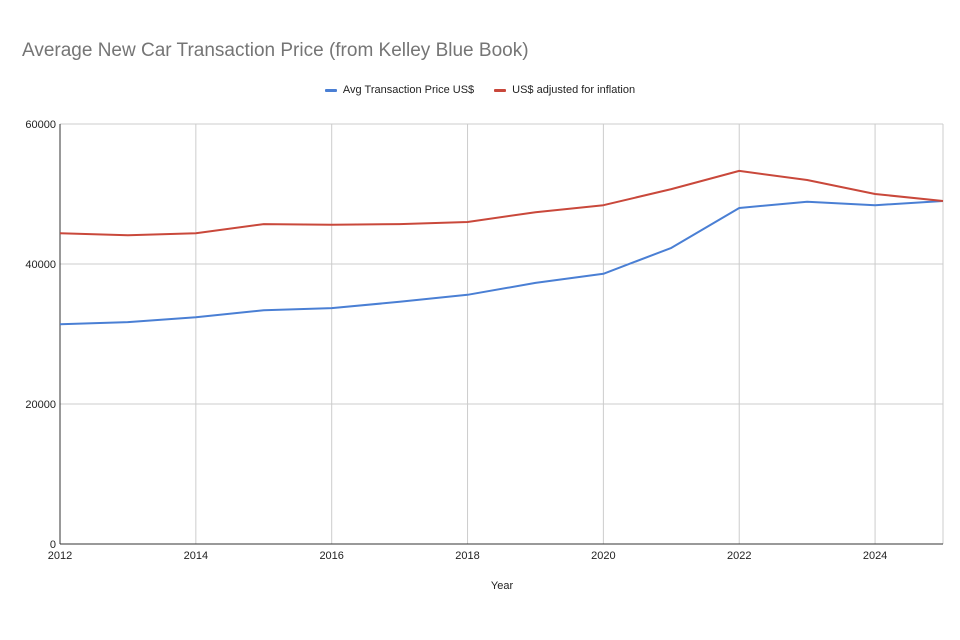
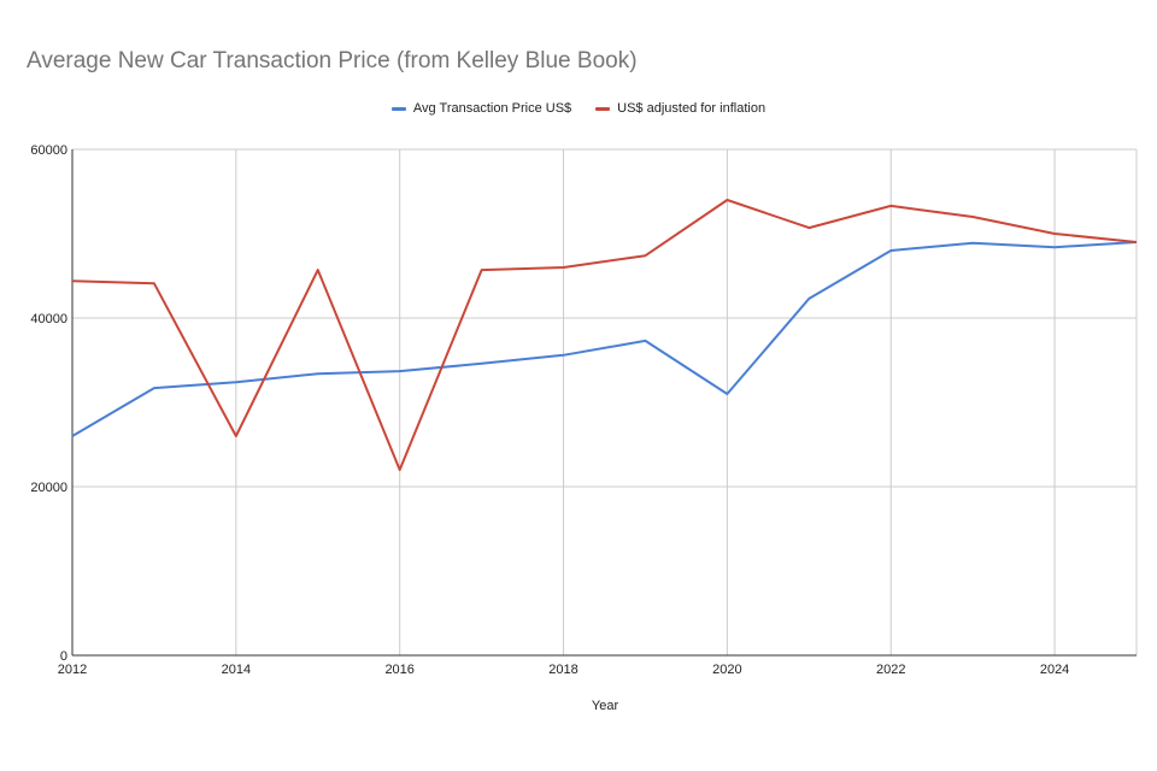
Avg Transaction Price US$/2012: 31000 -> 26000
US$ adjusted for inflation/2014: 44000 -> 26000
US$ adjusted for inflation/2016: 46000 -> 22000
Avg Transaction Price US$/2020: 39000 -> 31000
US$ adjusted for inflation/2020: 48000 -> 54000
